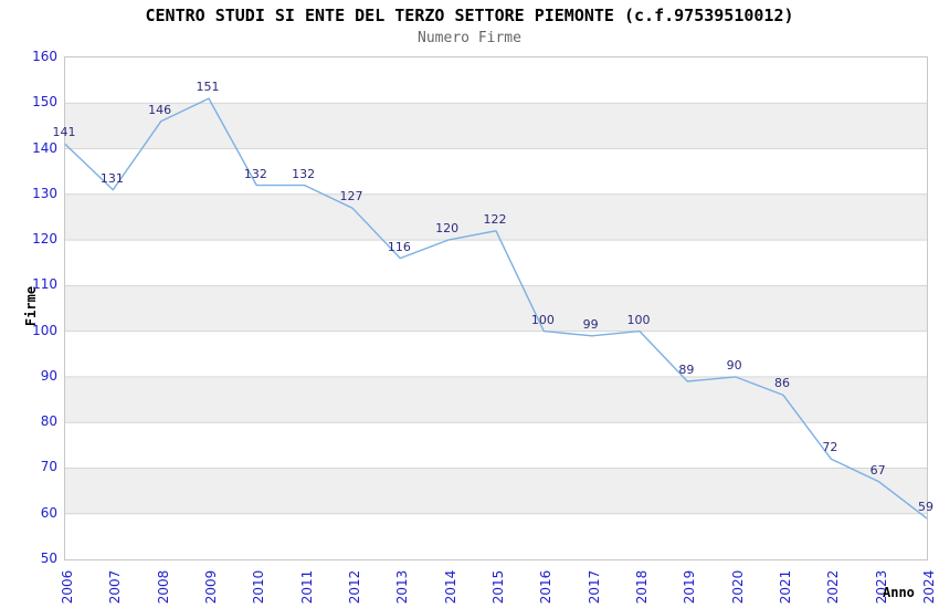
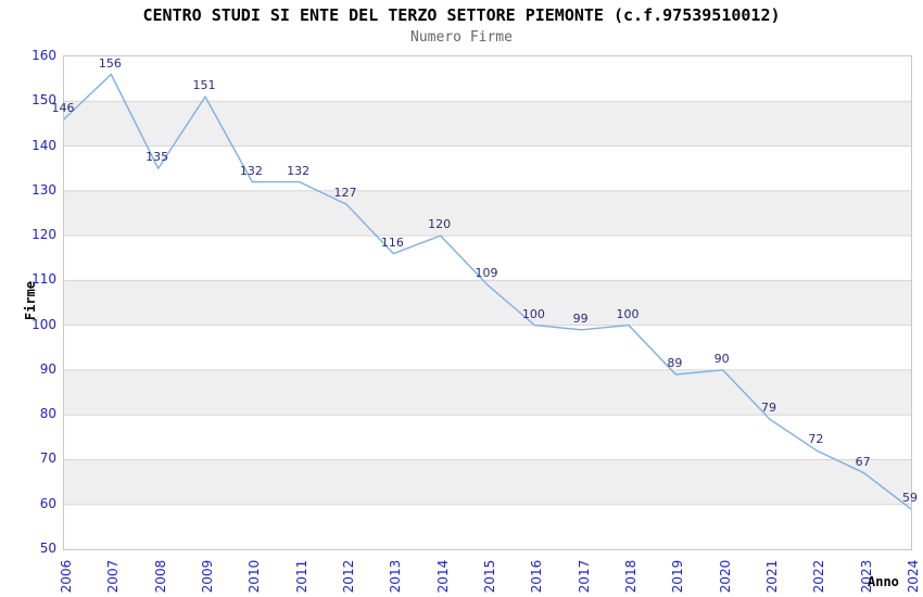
2006: 141 -> 146
2007: 131 -> 156
2008: 146 -> 135
2015: 122 -> 109
2021: 86 -> 79
